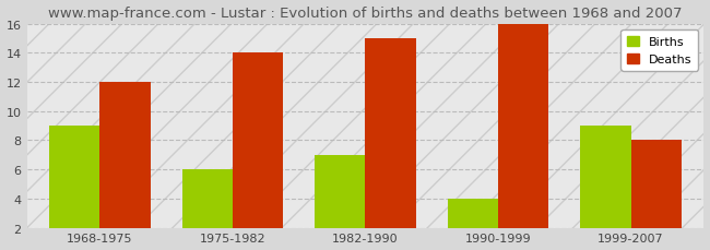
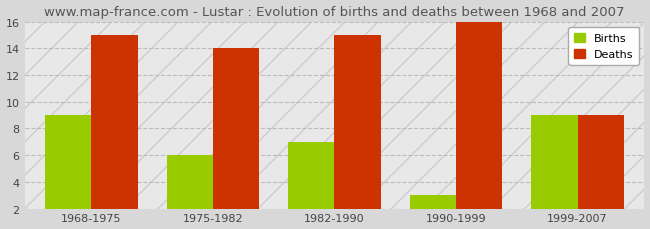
Deaths/1968-1975: 12 -> 15
Births/1990-1999: 4 -> 3
Deaths/1999-2007: 8 -> 9
